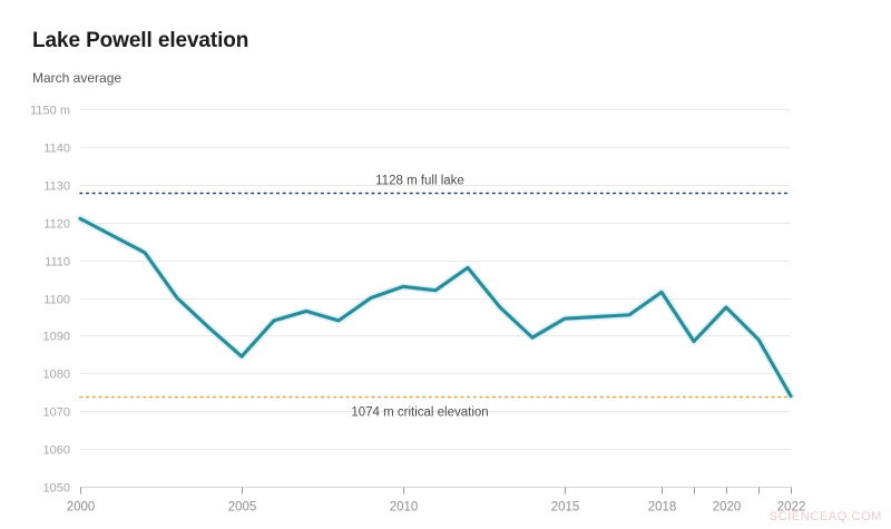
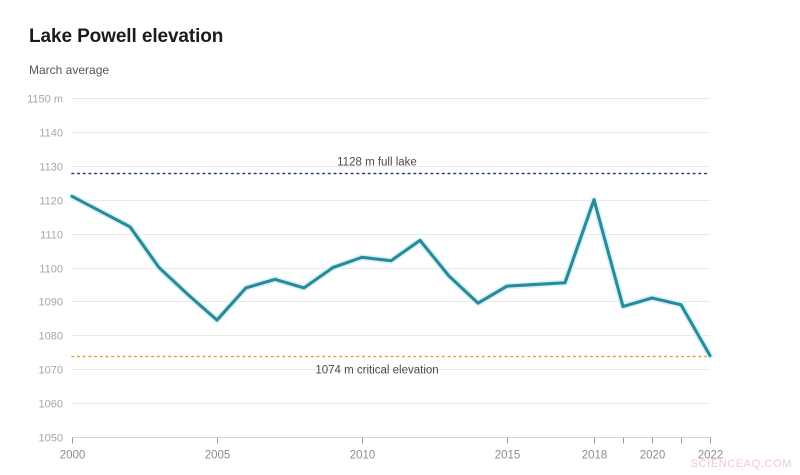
2018: 1102m -> 1120m
2020: 1098m -> 1091m
